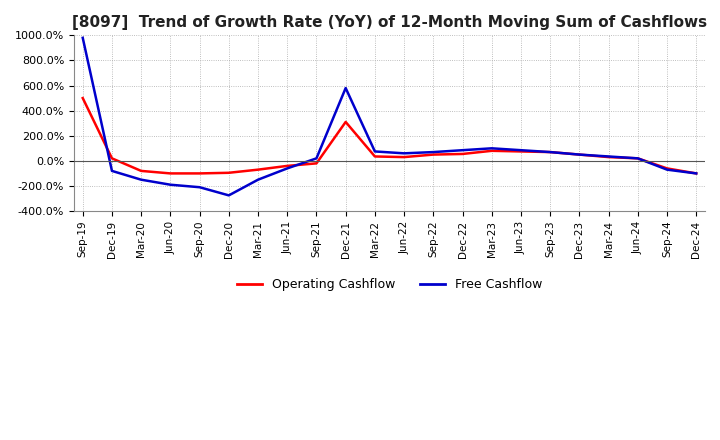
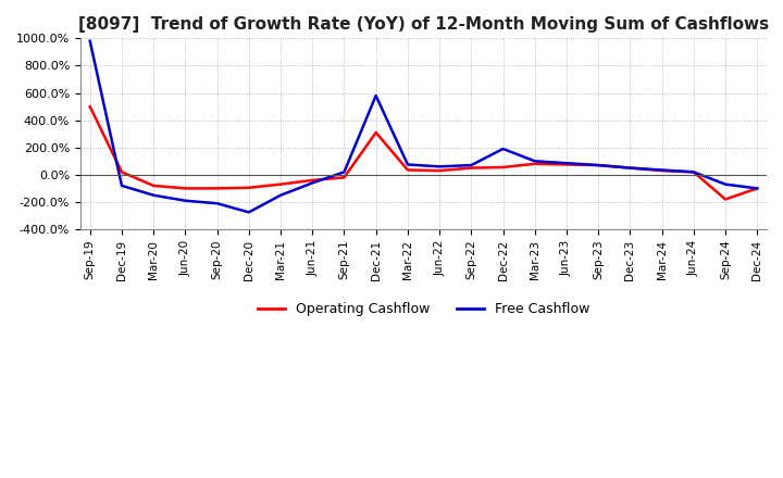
Free Cashflow/Dec-22: 80% -> 190%
Operating Cashflow/Sep-24: -60% -> -180%
